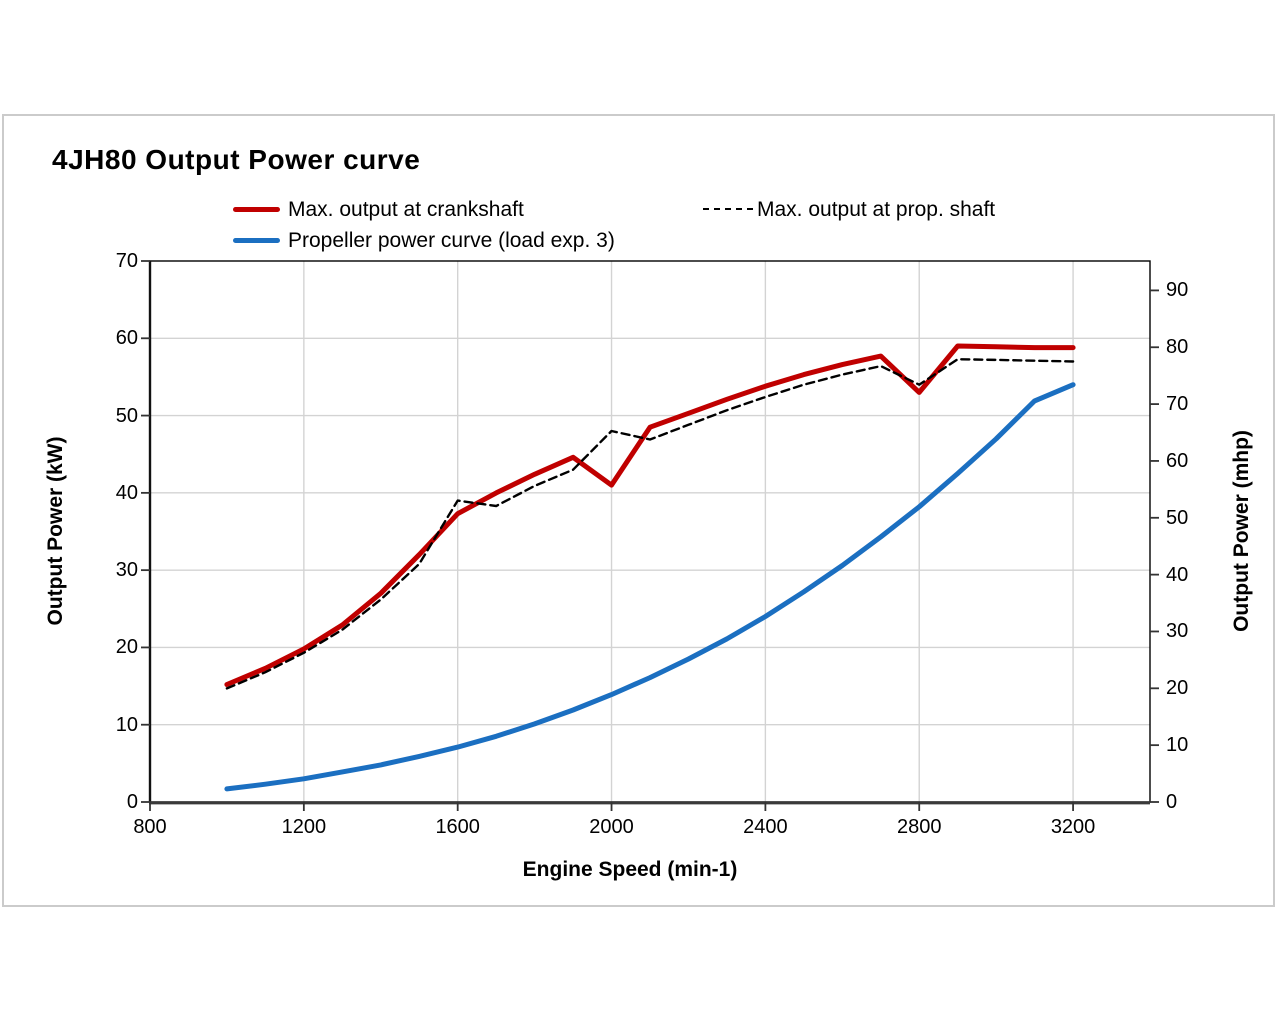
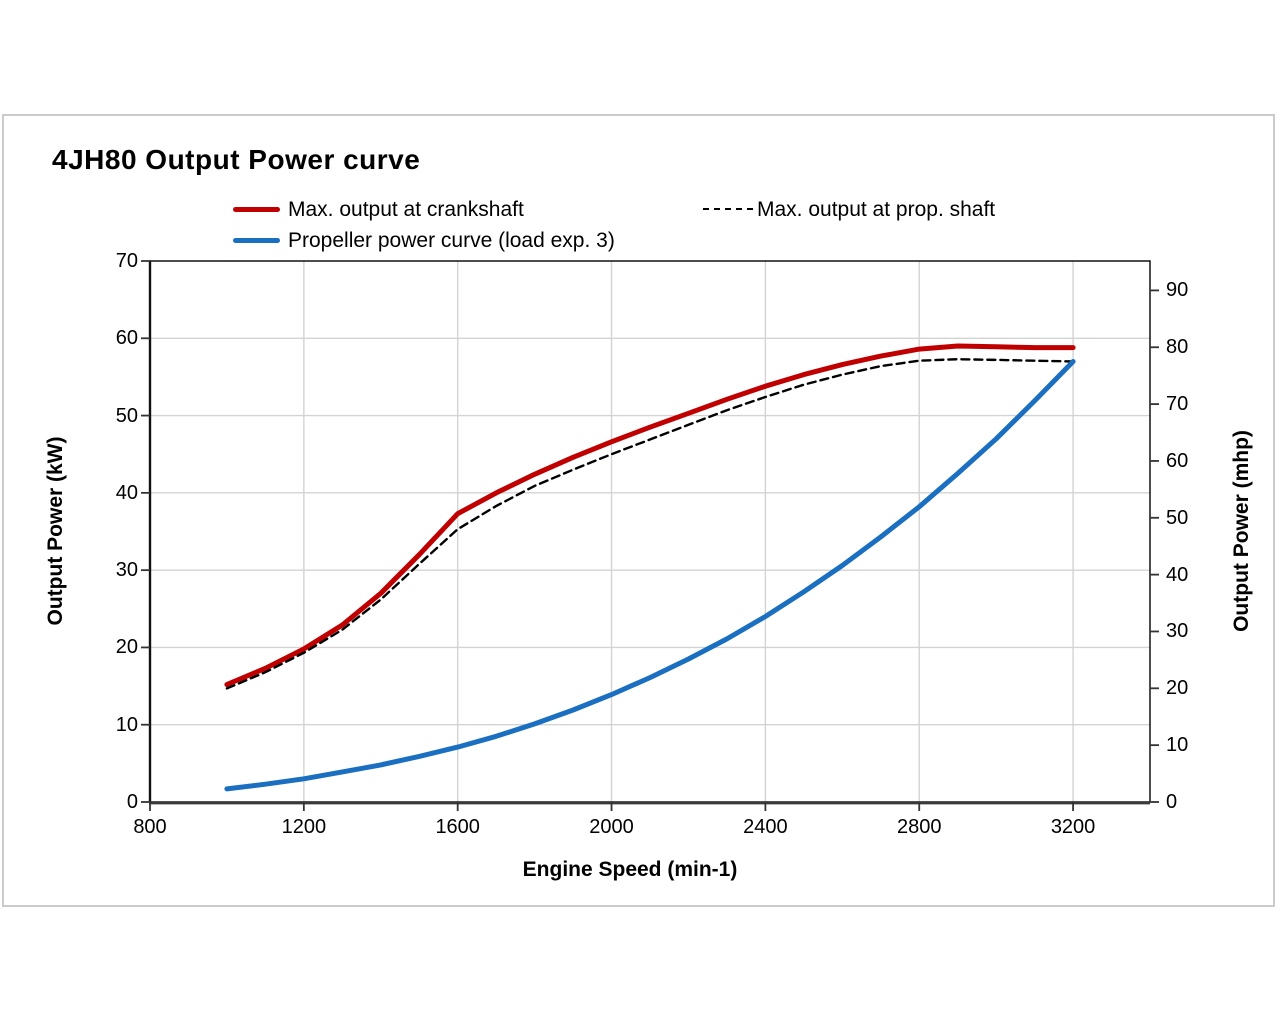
Max. output at prop. shaft/1600: 39 -> 35
Max. output at crankshaft/2000: 41 -> 47
Max. output at prop. shaft/2000: 48 -> 45
Max. output at crankshaft/2800: 53 -> 59
Max. output at prop. shaft/2800: 54 -> 57
Propeller power curve (load exp. 3)/3200: 54 -> 57
